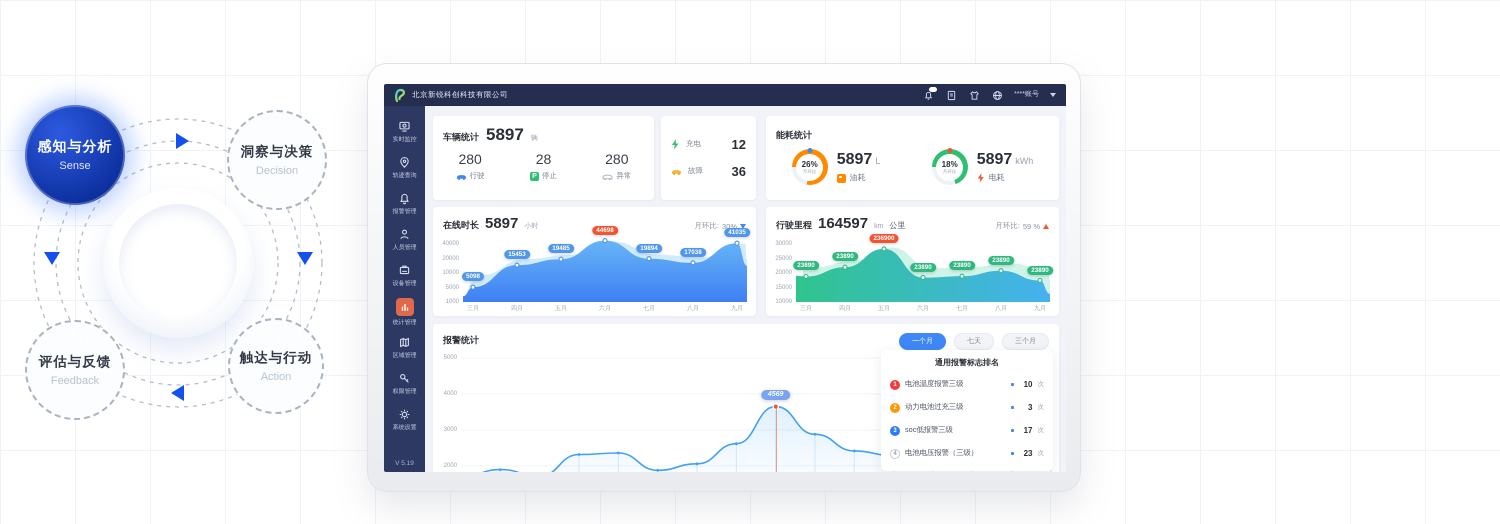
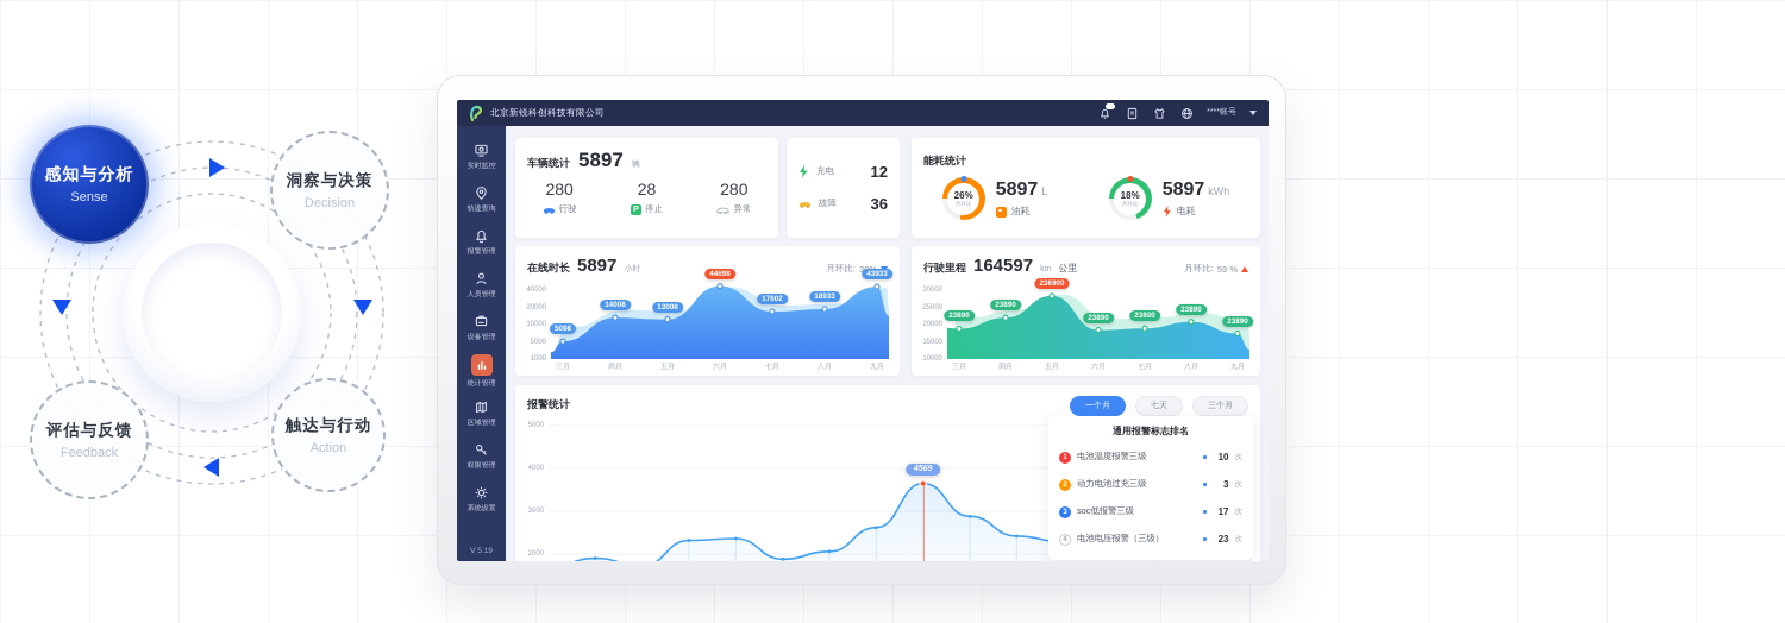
在线时长/四月: 15453 -> 14008
在线时长/五月: 19485 -> 13008
在线时长/七月: 19894 -> 17602
在线时长/八月: 17038 -> 18933
在线时长/九月: 41035 -> 43933
